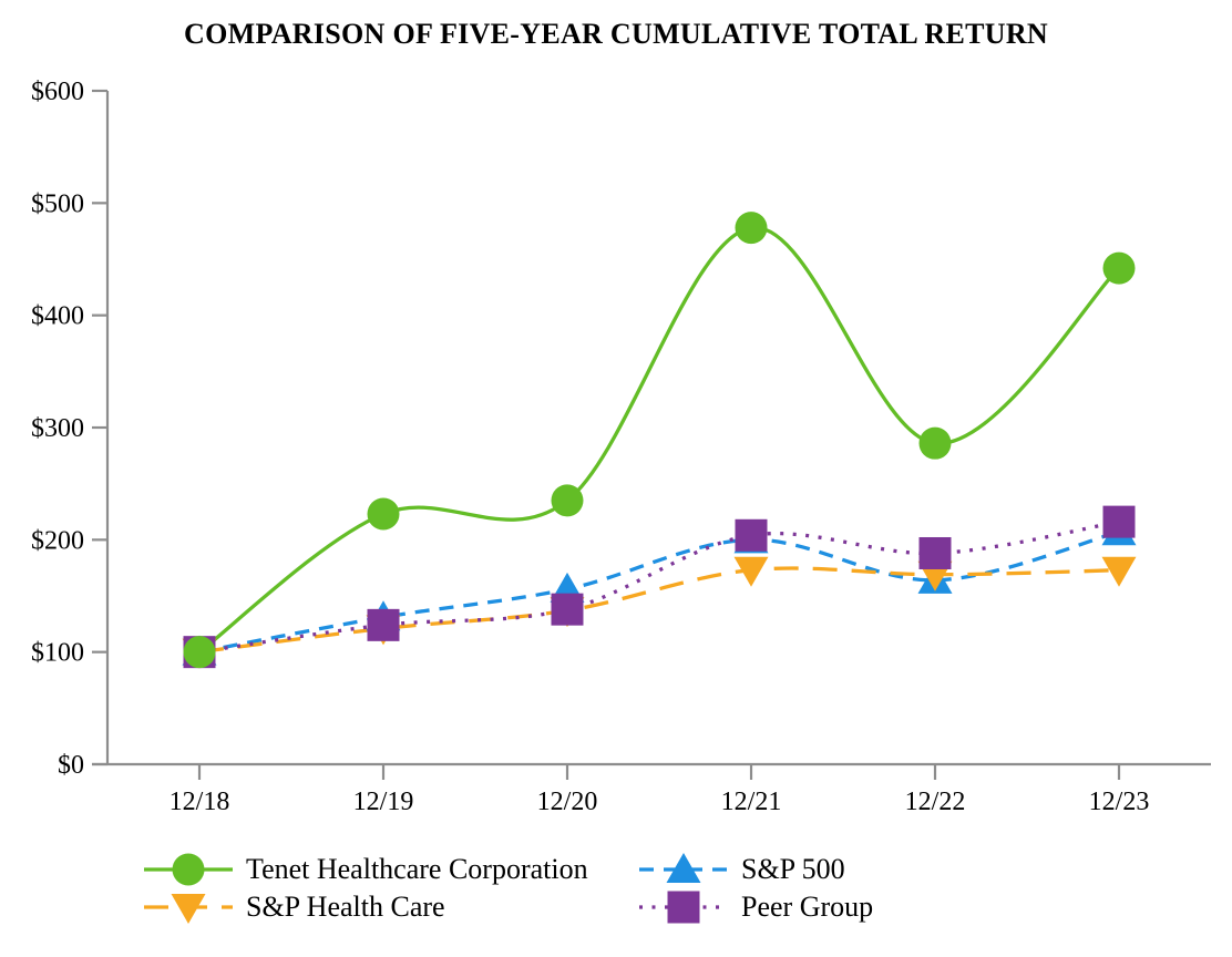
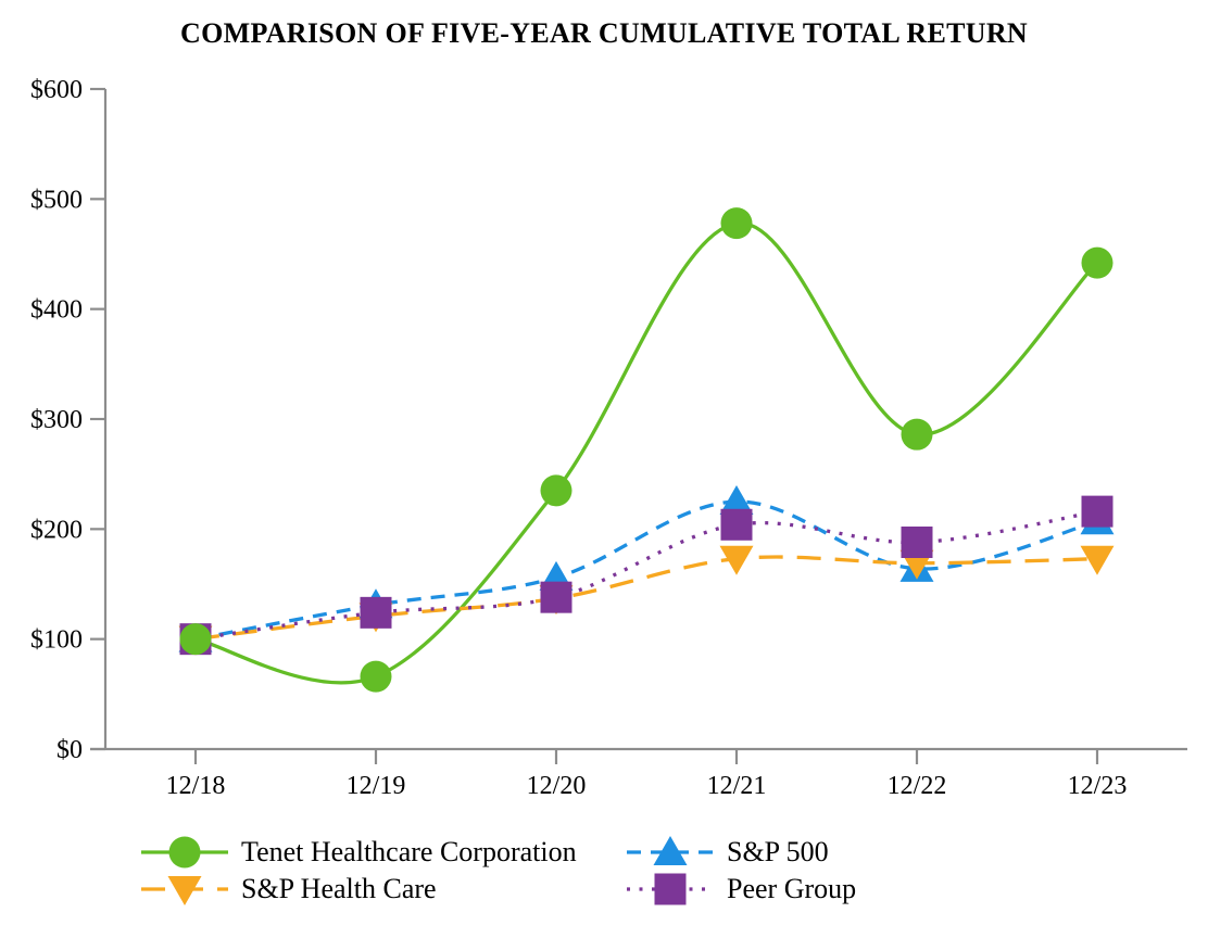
Tenet Healthcare Corporation/12/19: $223 -> $66
S&P 500/12/21: $200 -> $225
